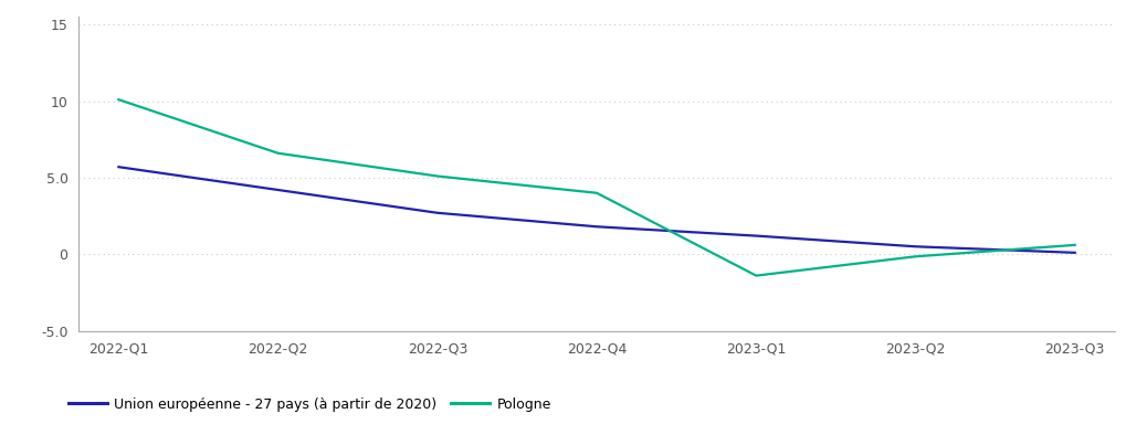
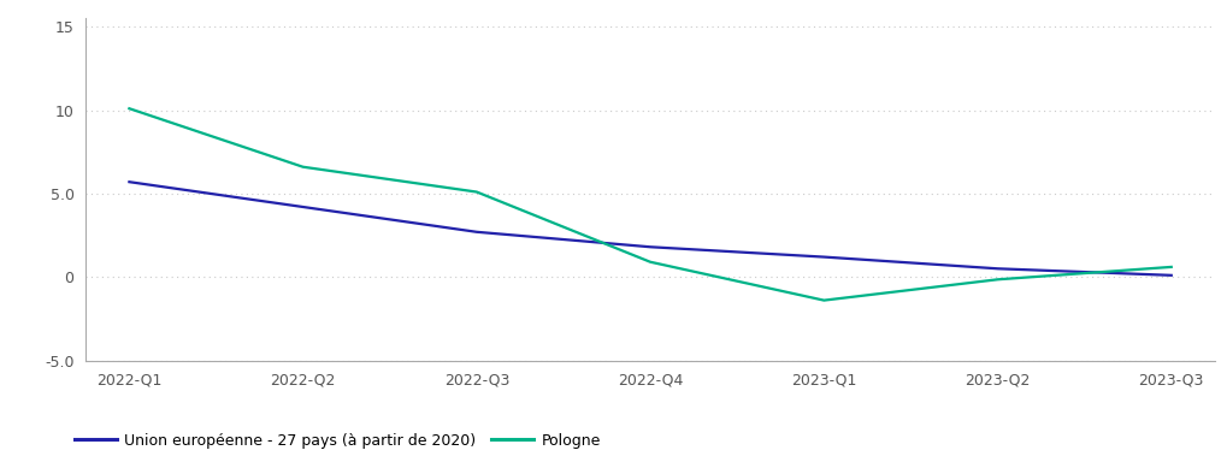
Pologne/2022-Q4: 4.0 -> 0.9
